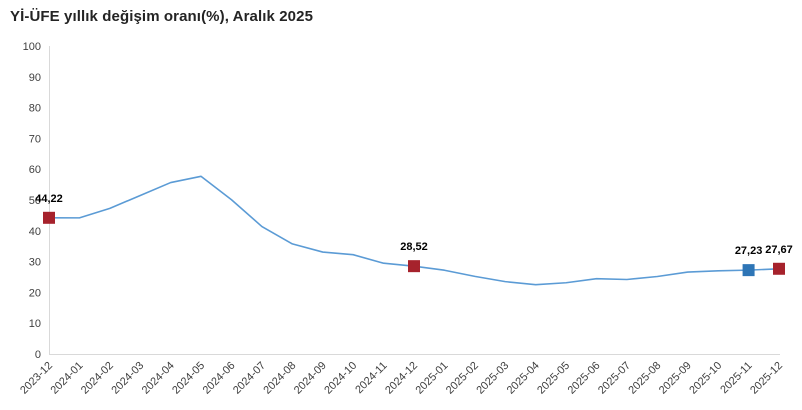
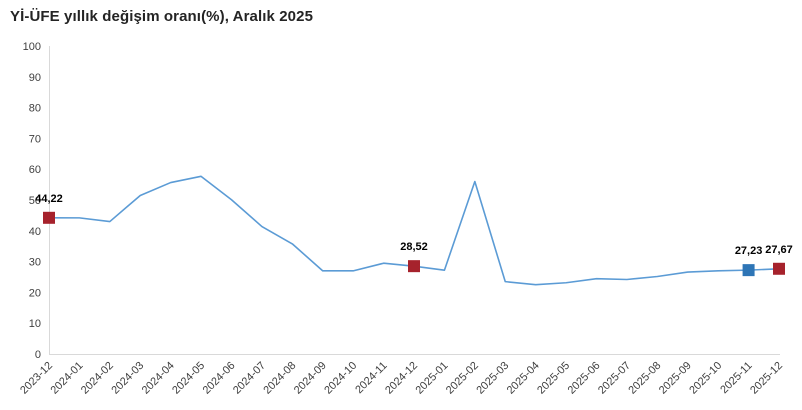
2024-02: 47 -> 43
2024-09: 33 -> 27
2024-10: 32 -> 27
2025-02: 25 -> 56
